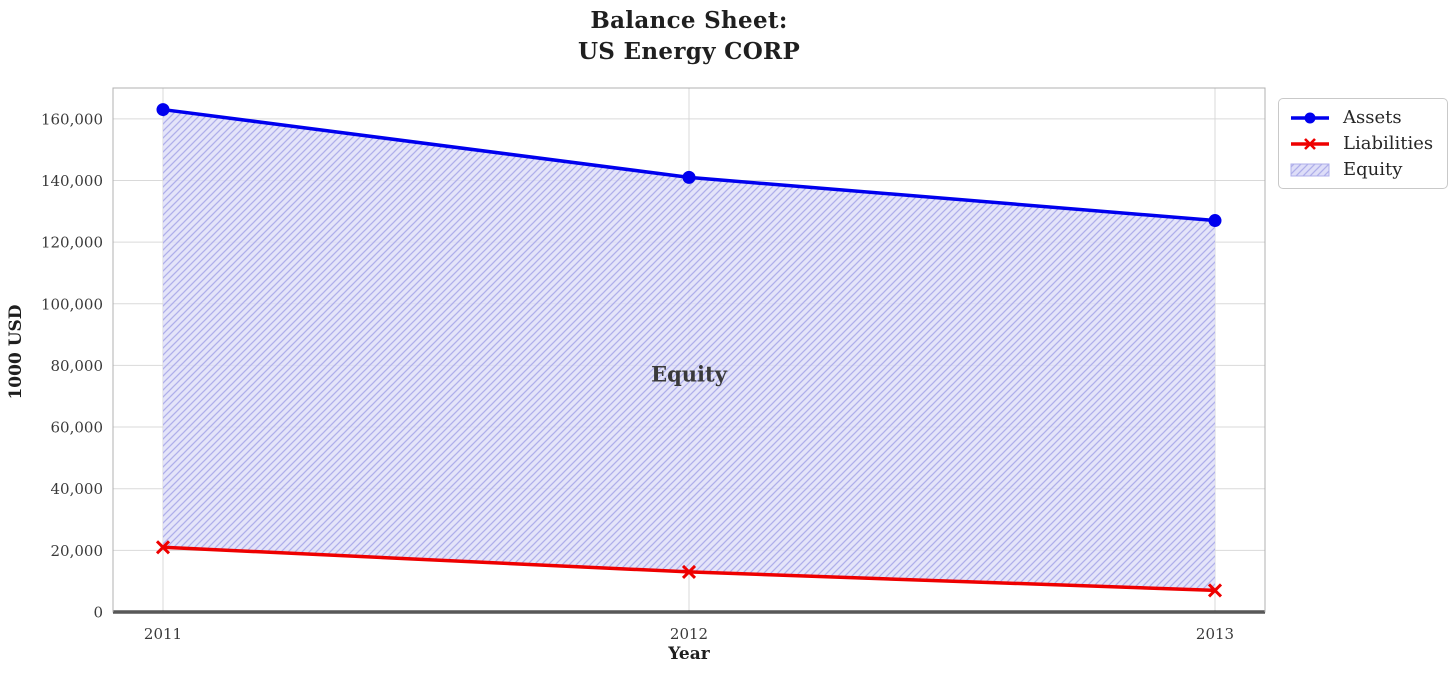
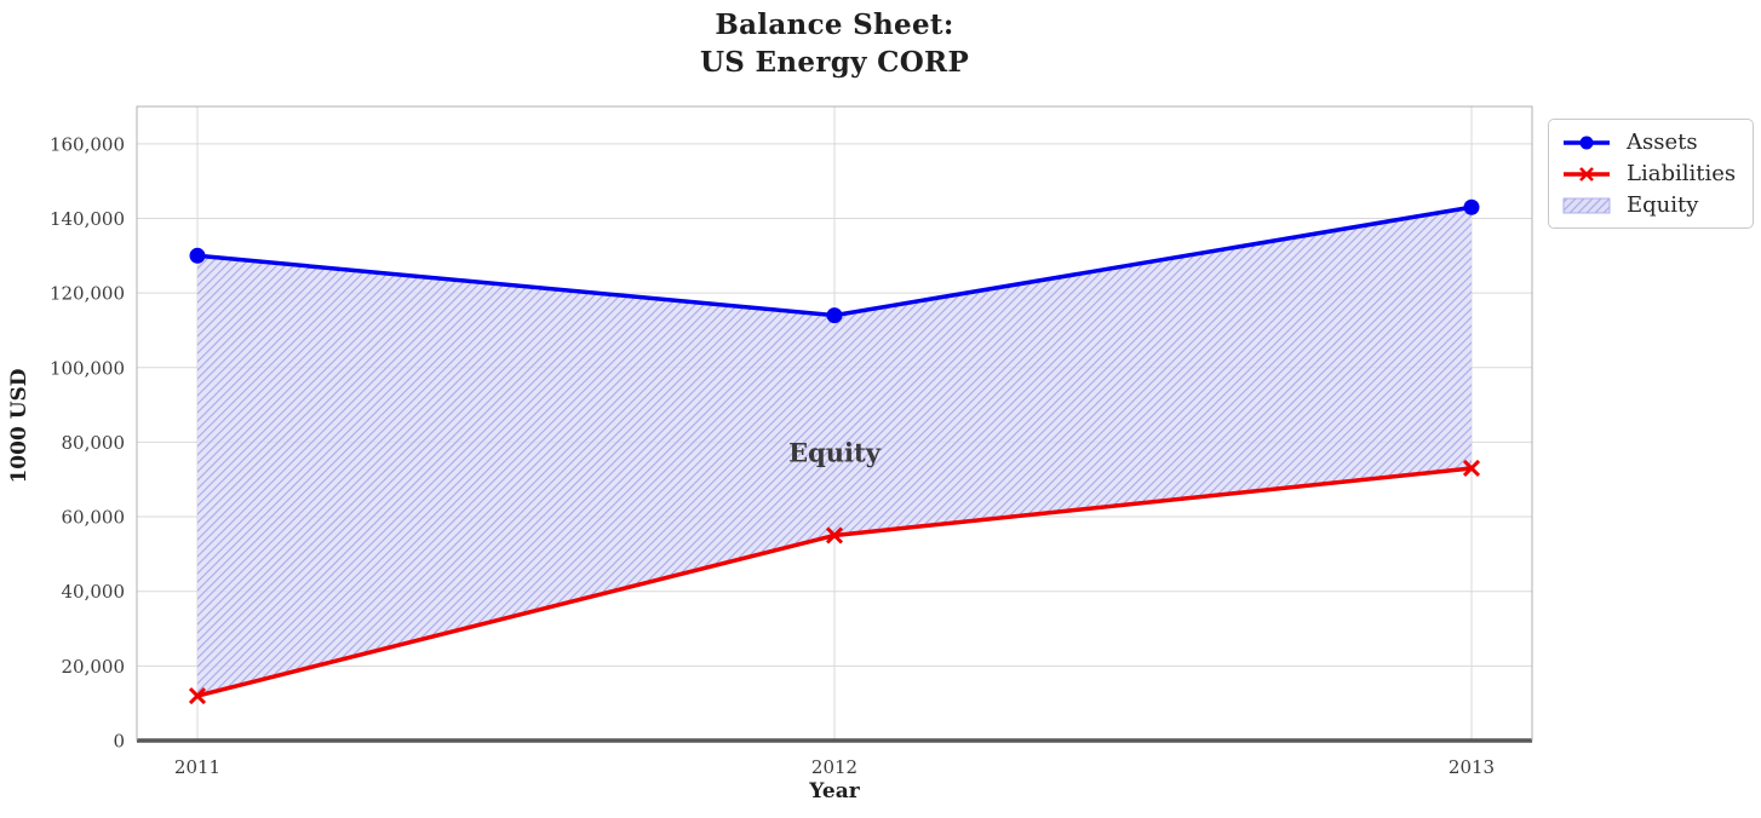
Assets/2011: 163000 -> 130000
Liabilities/2011: 21000 -> 12000
Assets/2012: 141000 -> 114000
Liabilities/2012: 13000 -> 55000
Assets/2013: 127000 -> 143000
Liabilities/2013: 7000 -> 73000
